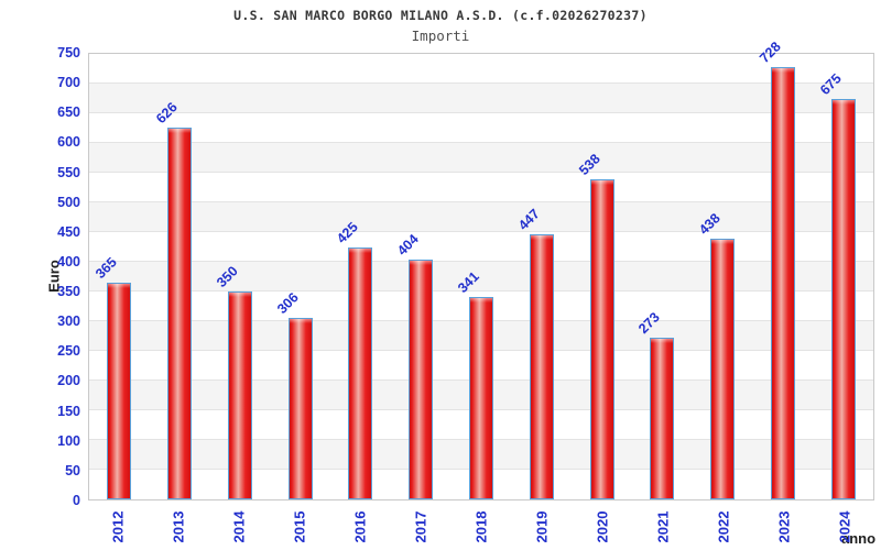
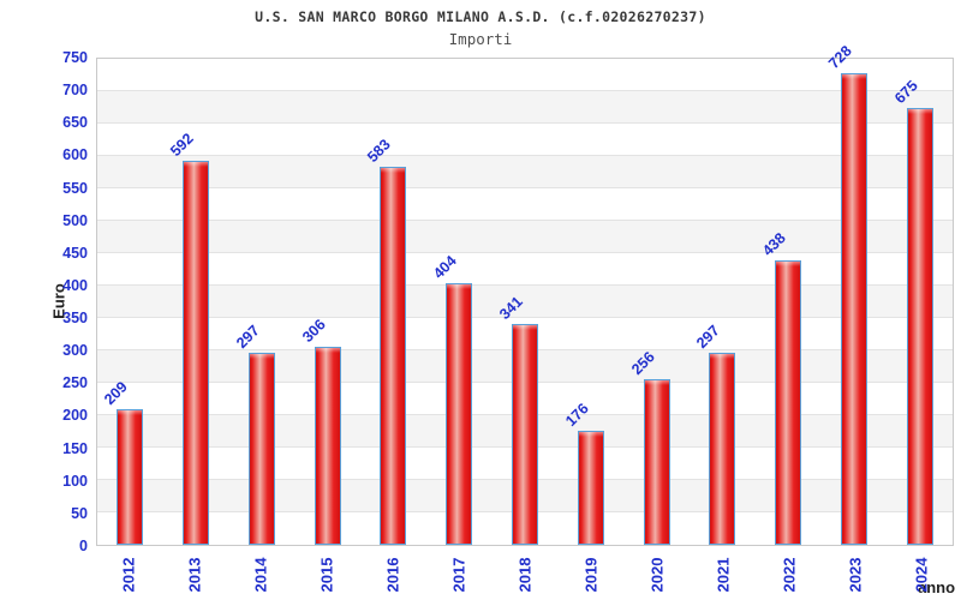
2012: 365 -> 209
2013: 626 -> 592
2014: 350 -> 297
2016: 425 -> 583
2019: 447 -> 176
2020: 538 -> 256
2021: 273 -> 297
